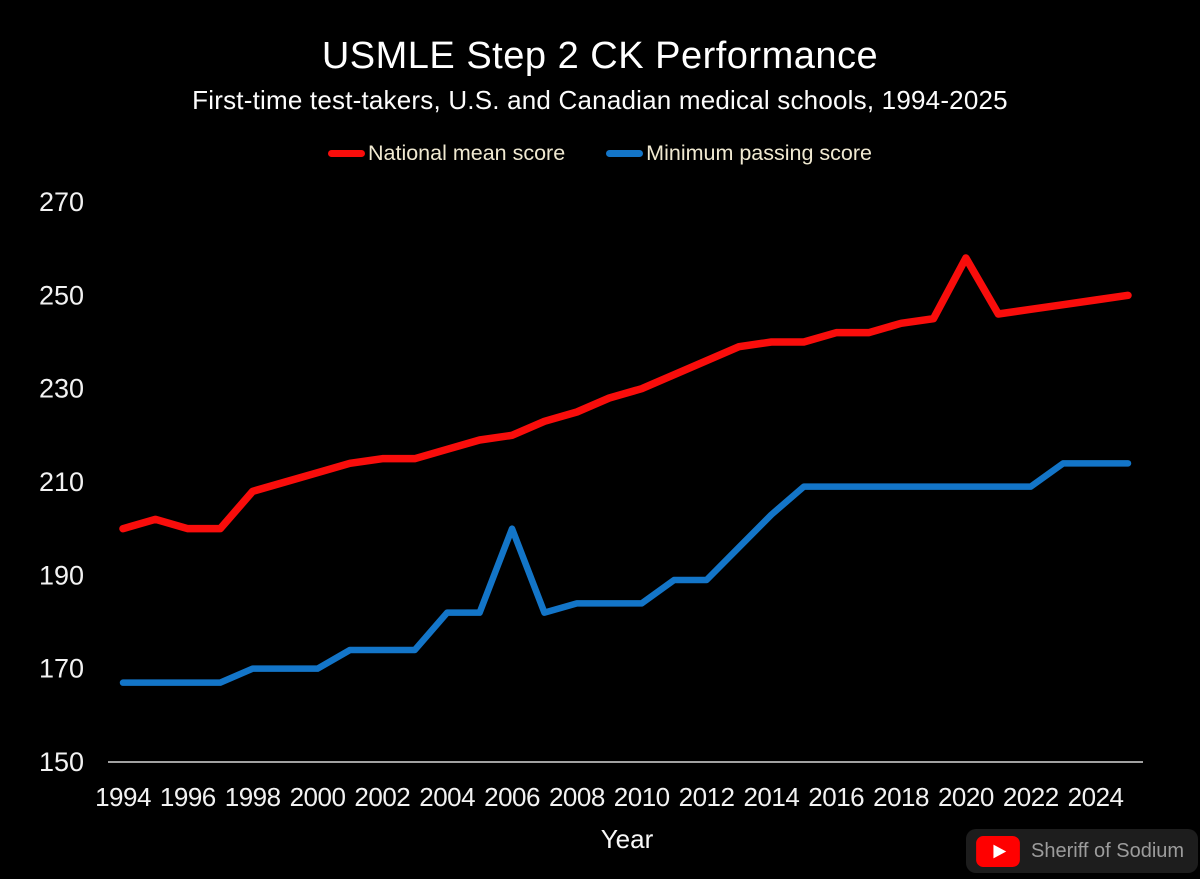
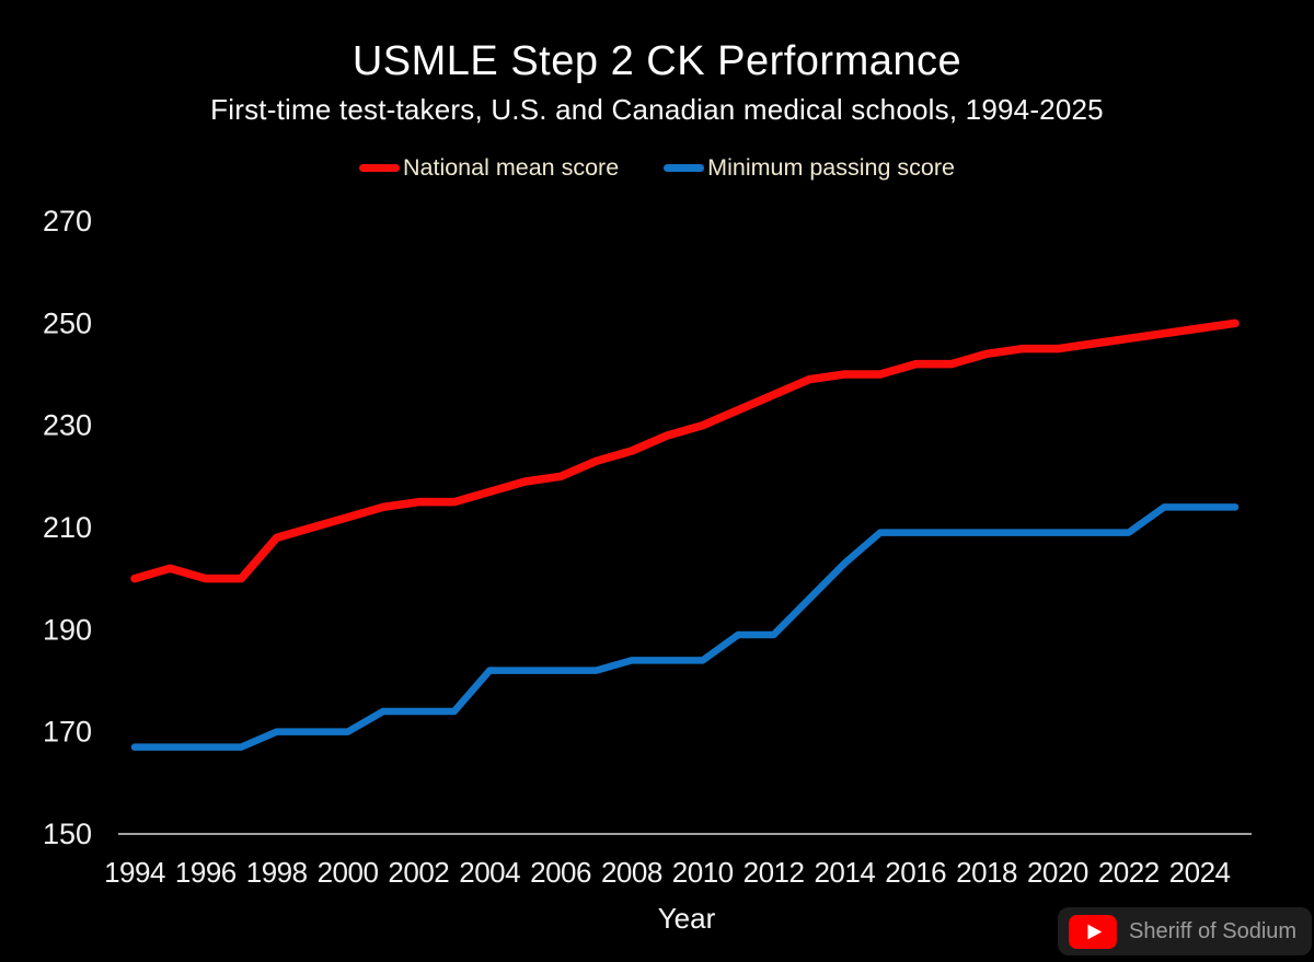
Minimum passing score/2006: 200 -> 182
National mean score/2020: 258 -> 245
